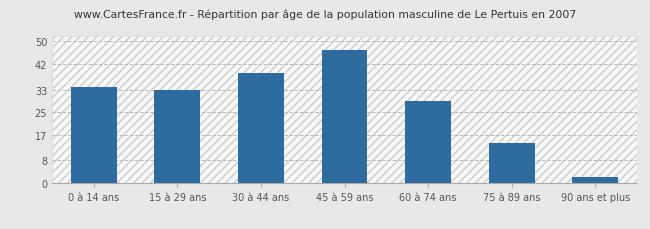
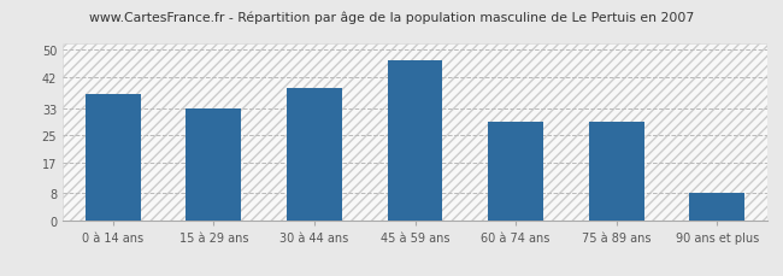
0 à 14 ans: 34 -> 37
75 à 89 ans: 14 -> 29
90 ans et plus: 2 -> 8
